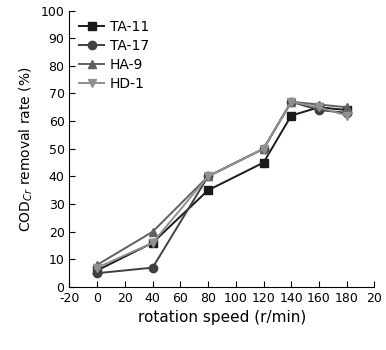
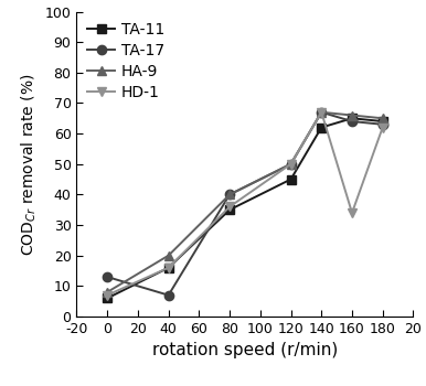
TA-17/0: 5 -> 13
HD-1/80: 40 -> 36
HD-1/160: 65 -> 34
